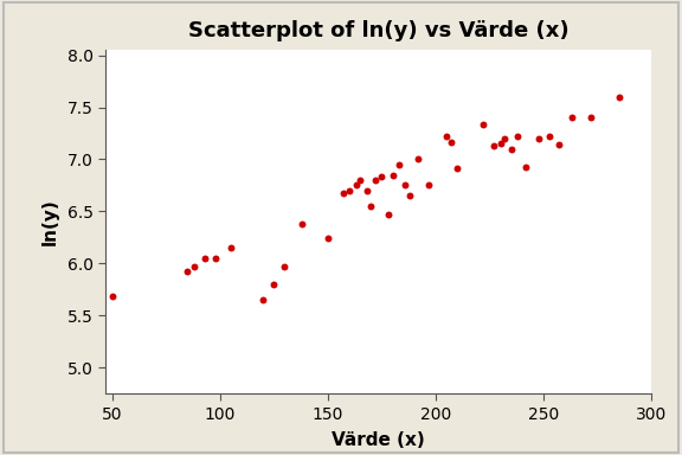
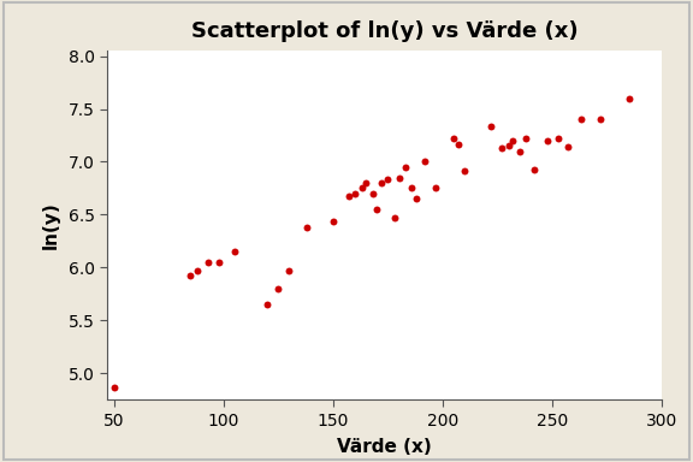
50: 5.68 -> 4.87
150: 6.24 -> 6.44
